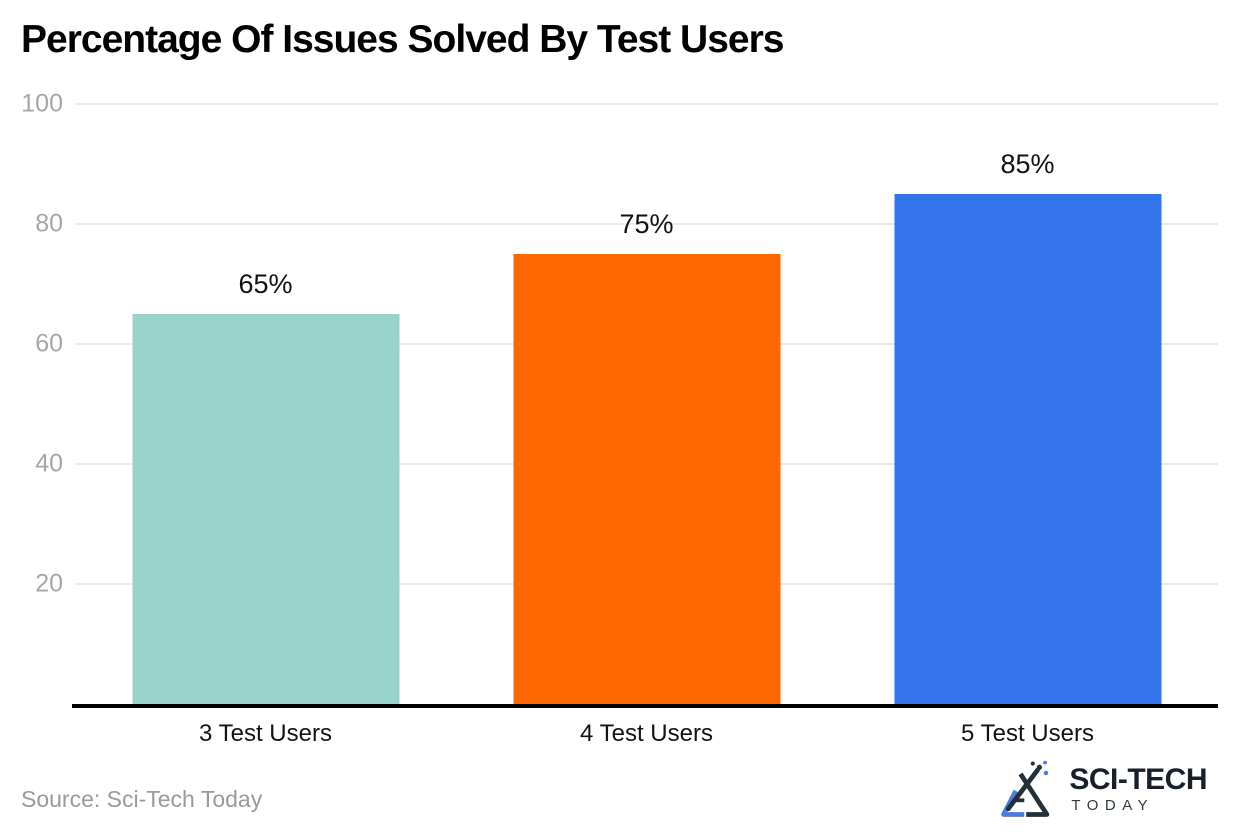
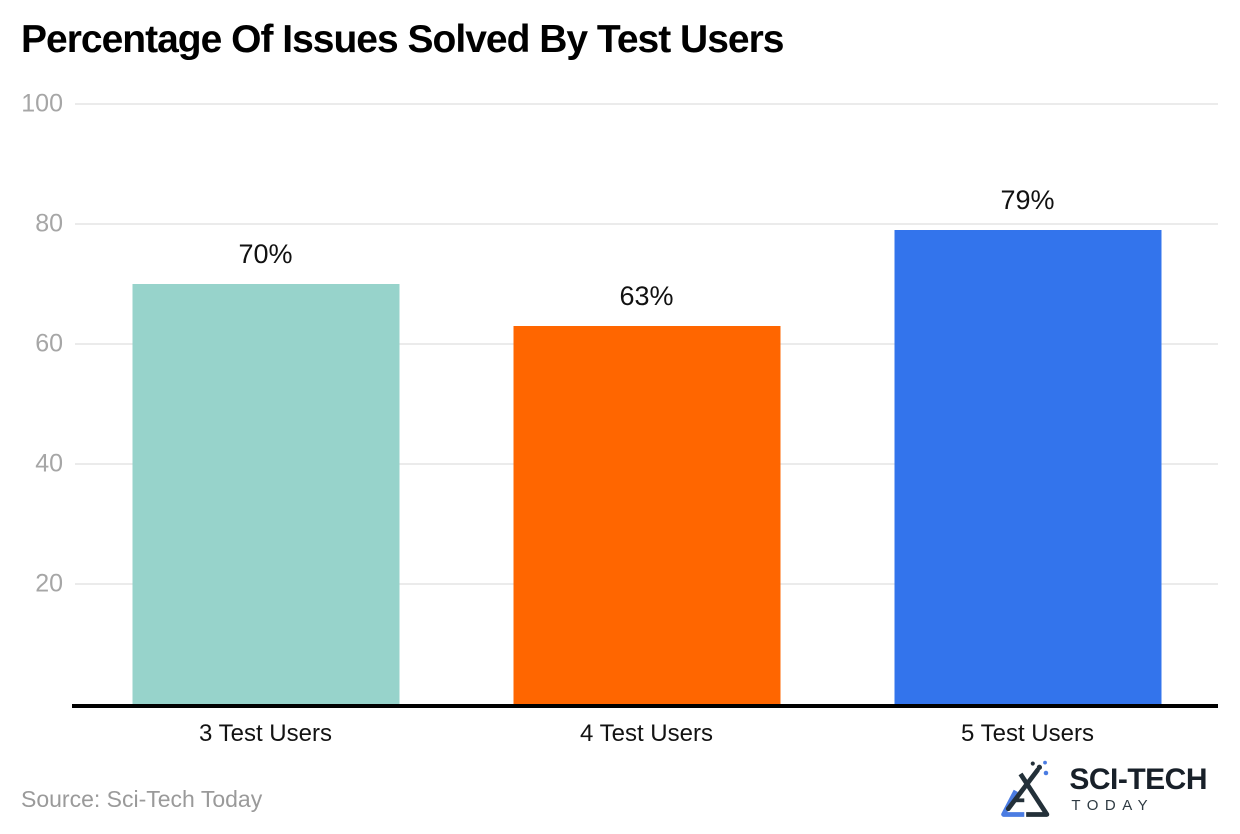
3 Test Users: 65% -> 70%
4 Test Users: 75% -> 63%
5 Test Users: 85% -> 79%
